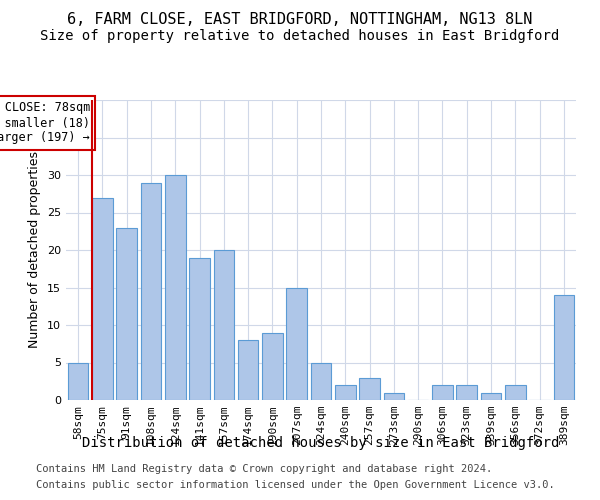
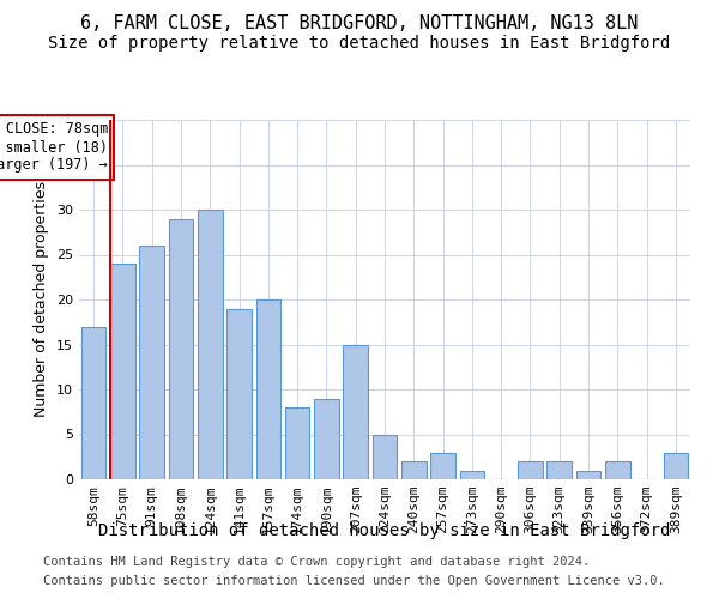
58sqm: 5 -> 17
75sqm: 27 -> 24
91sqm: 23 -> 26
389sqm: 14 -> 3
